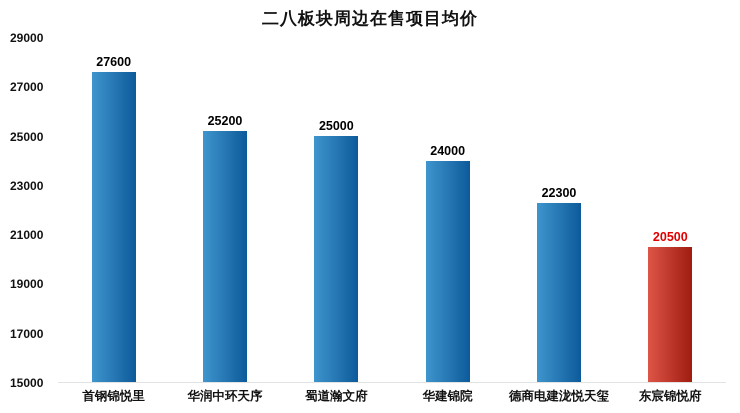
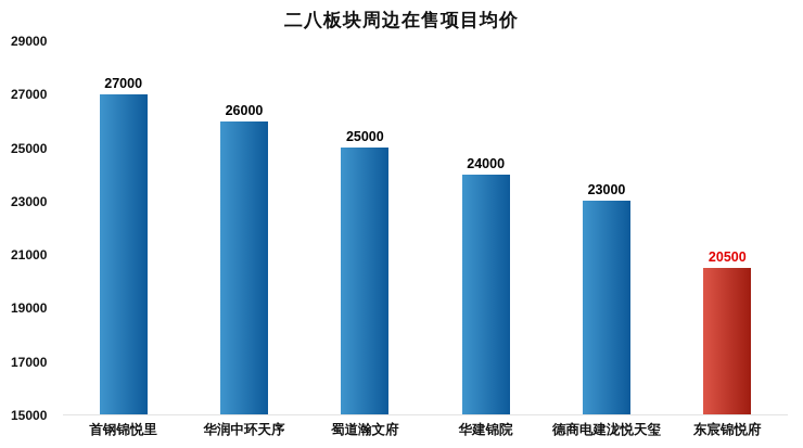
首钢锦悦里: 27600 -> 27000
华润中环天序: 25200 -> 26000
德商电建泷悦天玺: 22300 -> 23000
